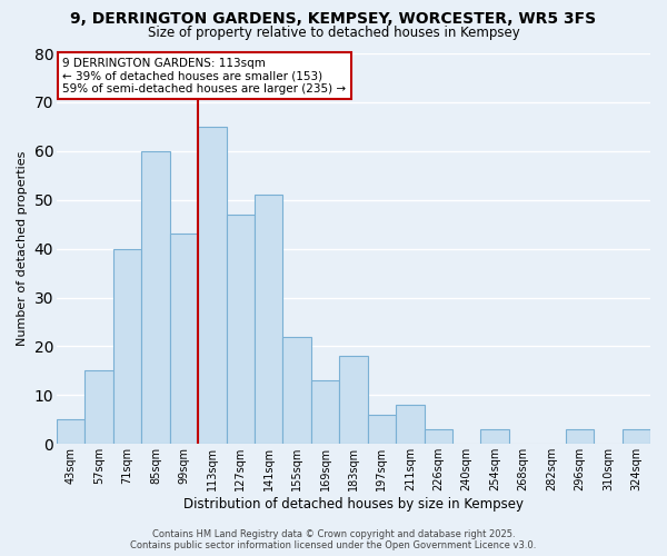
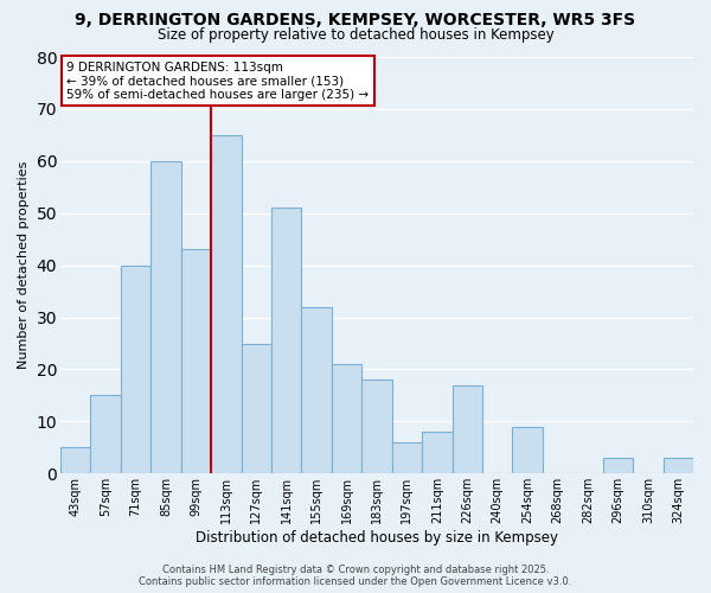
127sqm: 47 -> 25
155sqm: 22 -> 32
169sqm: 13 -> 21
226sqm: 3 -> 17
254sqm: 3 -> 9
